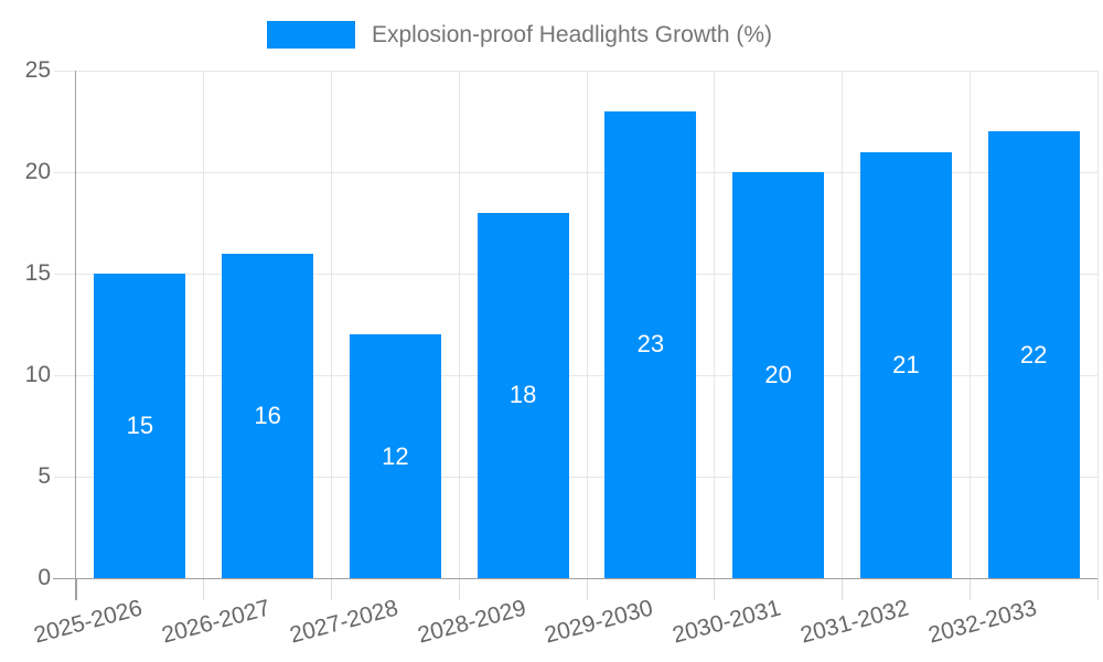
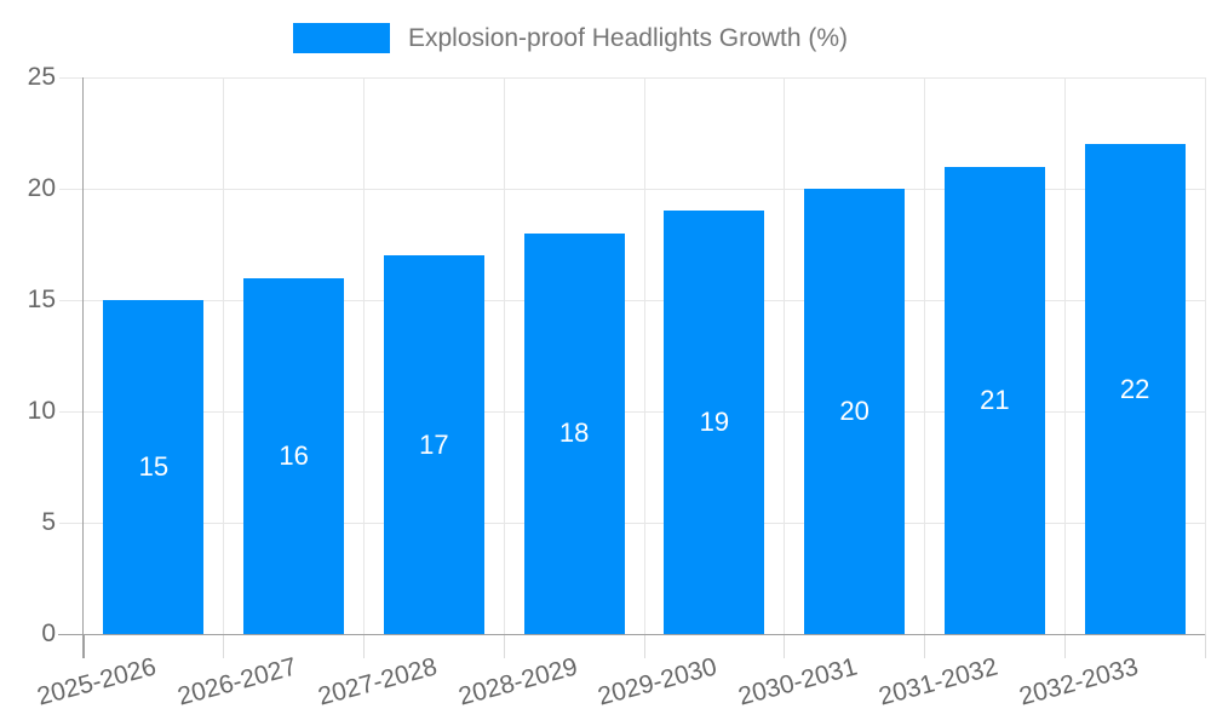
2027-2028: 12 -> 17
2029-2030: 23 -> 19
